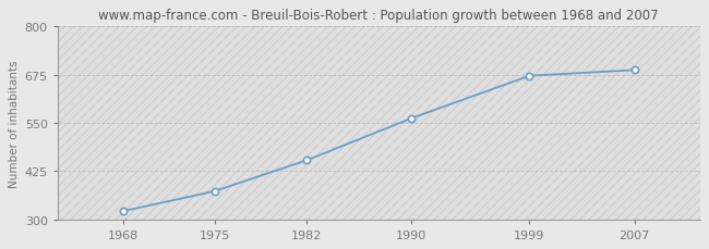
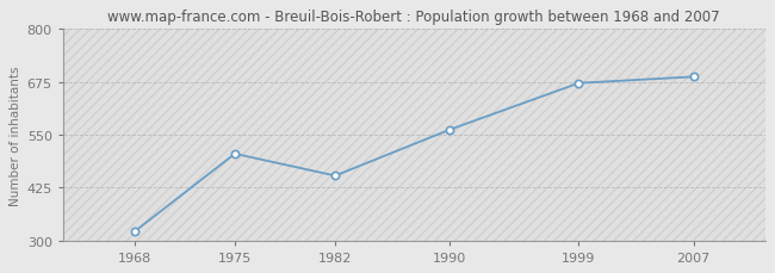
1975: 373 -> 505
